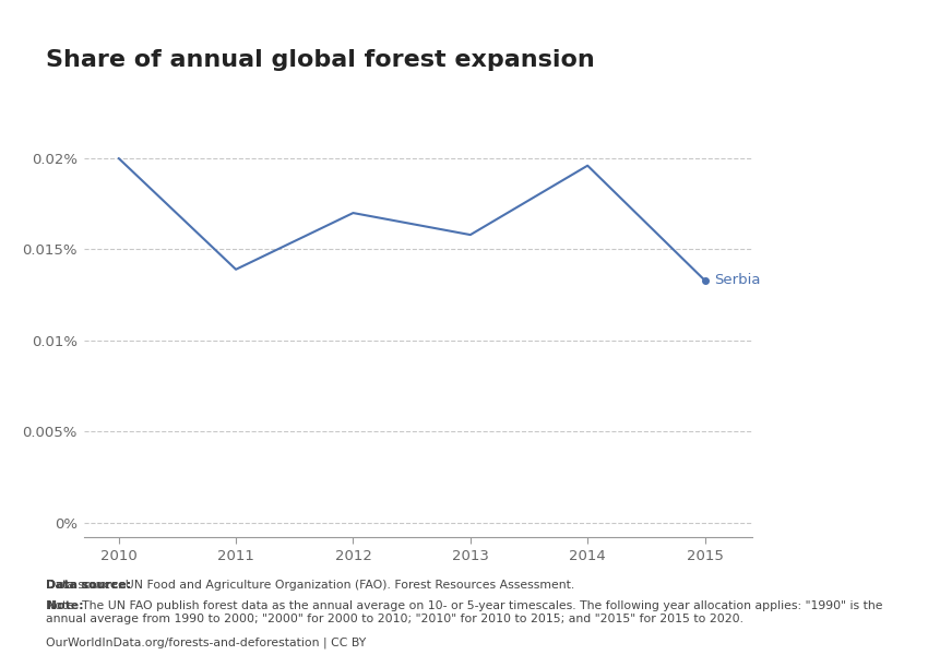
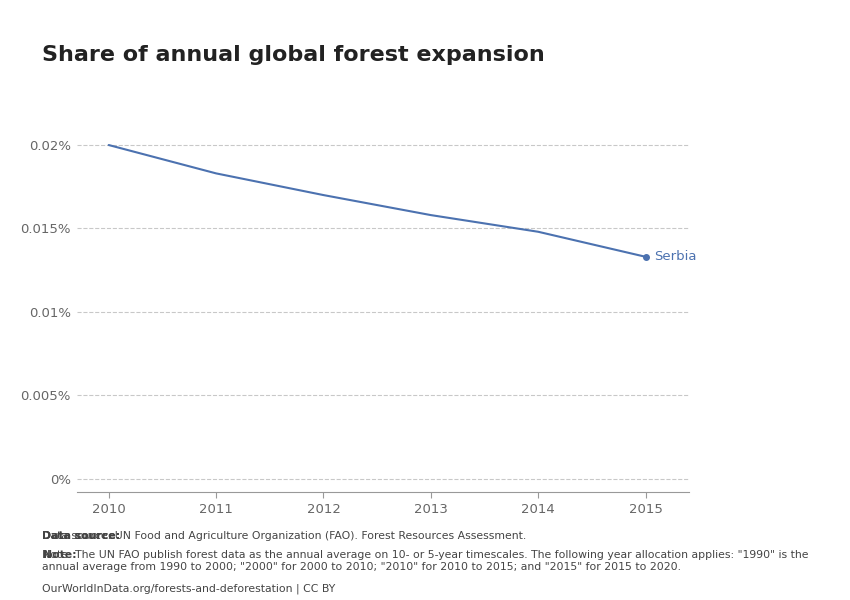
2011: 0.0139% -> 0.0183%
2014: 0.0196% -> 0.0148%
